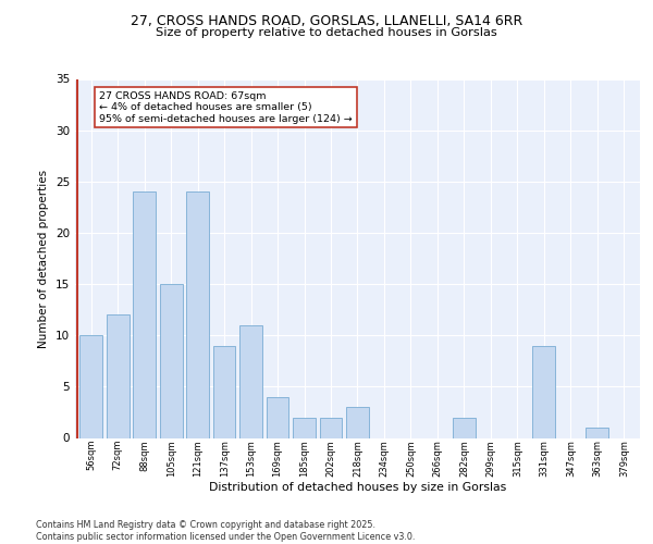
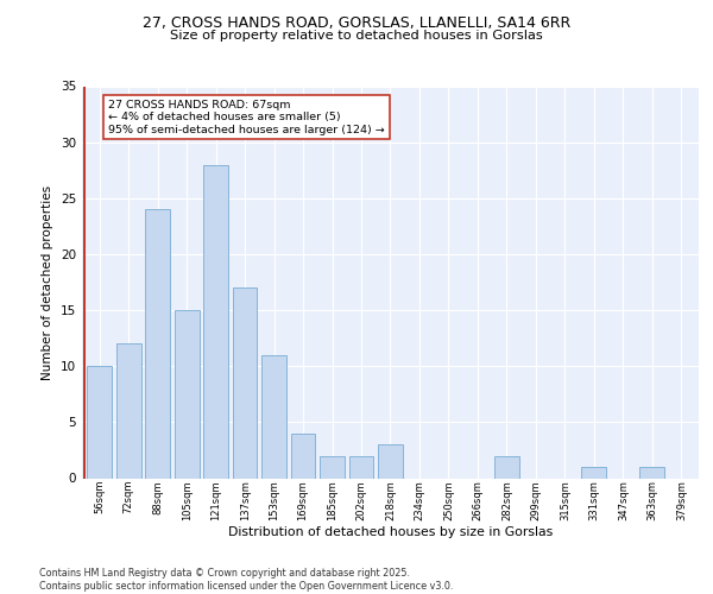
121sqm: 24 -> 28
137sqm: 9 -> 17
331sqm: 9 -> 1
